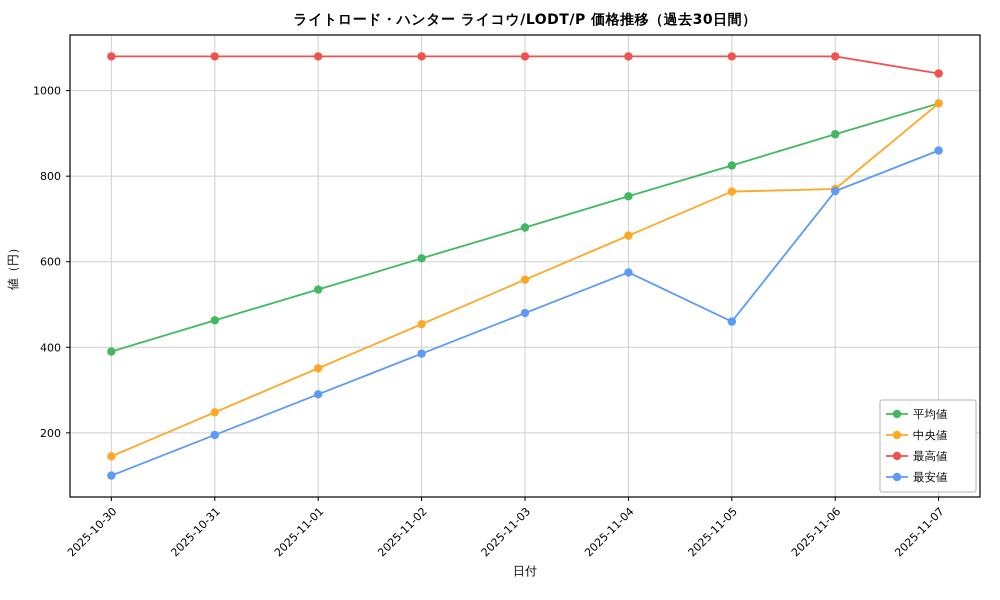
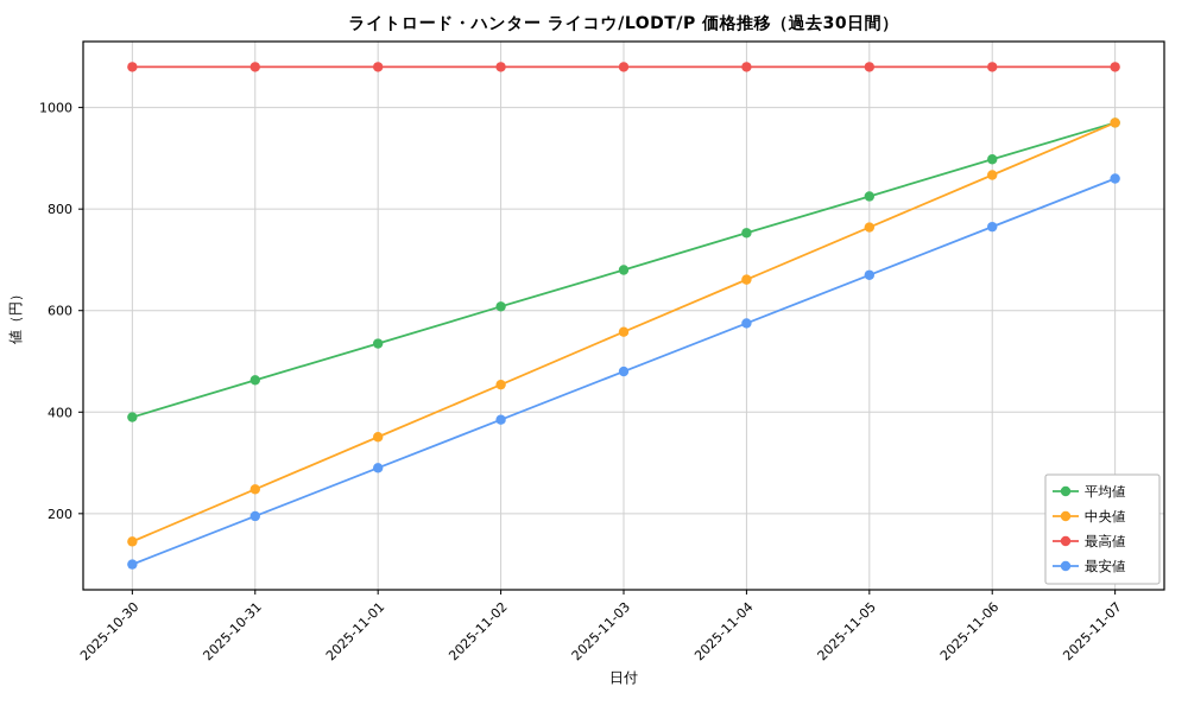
最安値/2025-11-05: 460 -> 670
中央値/2025-11-06: 770 -> 870
最高値/2025-11-07: 1040 -> 1080
